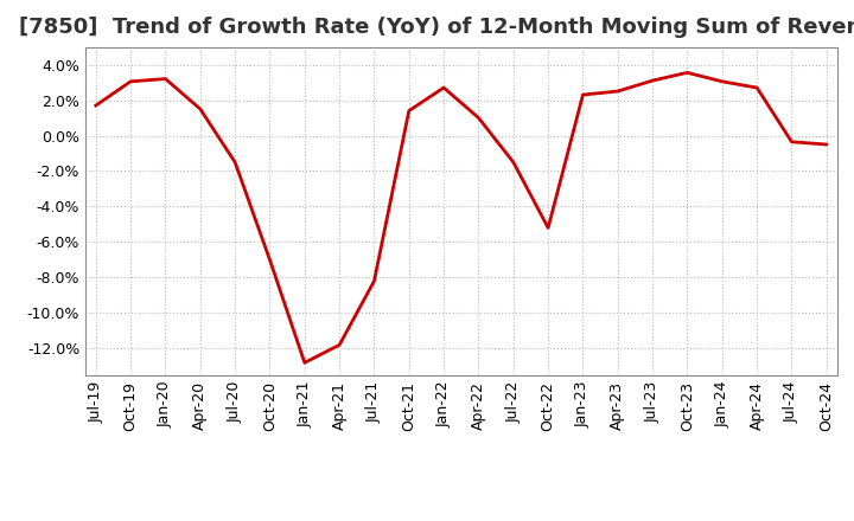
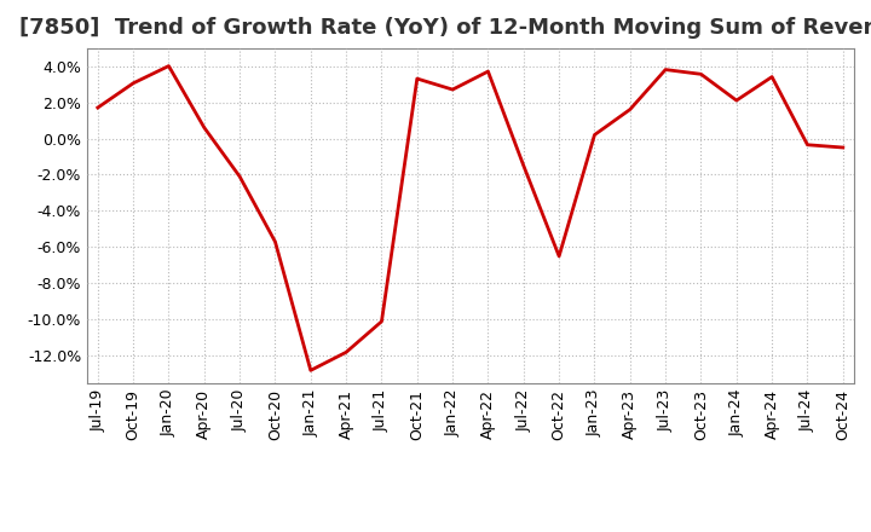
Jan-20: 3.2% -> 4.0%
Apr-20: 1.5% -> 0.6%
Jul-20: -1.5% -> -2.1%
Oct-20: -7.0% -> -5.7%
Jul-21: -8.2% -> -10.1%
Oct-21: 1.4% -> 3.3%
Apr-22: 1.0% -> 3.7%
Oct-22: -5.2% -> -6.5%
Jan-23: 2.3% -> 0.2%
Apr-23: 2.5% -> 1.6%
Jul-23: 3.1% -> 3.8%
Jan-24: 3.0% -> 2.1%
Apr-24: 2.7% -> 3.4%
